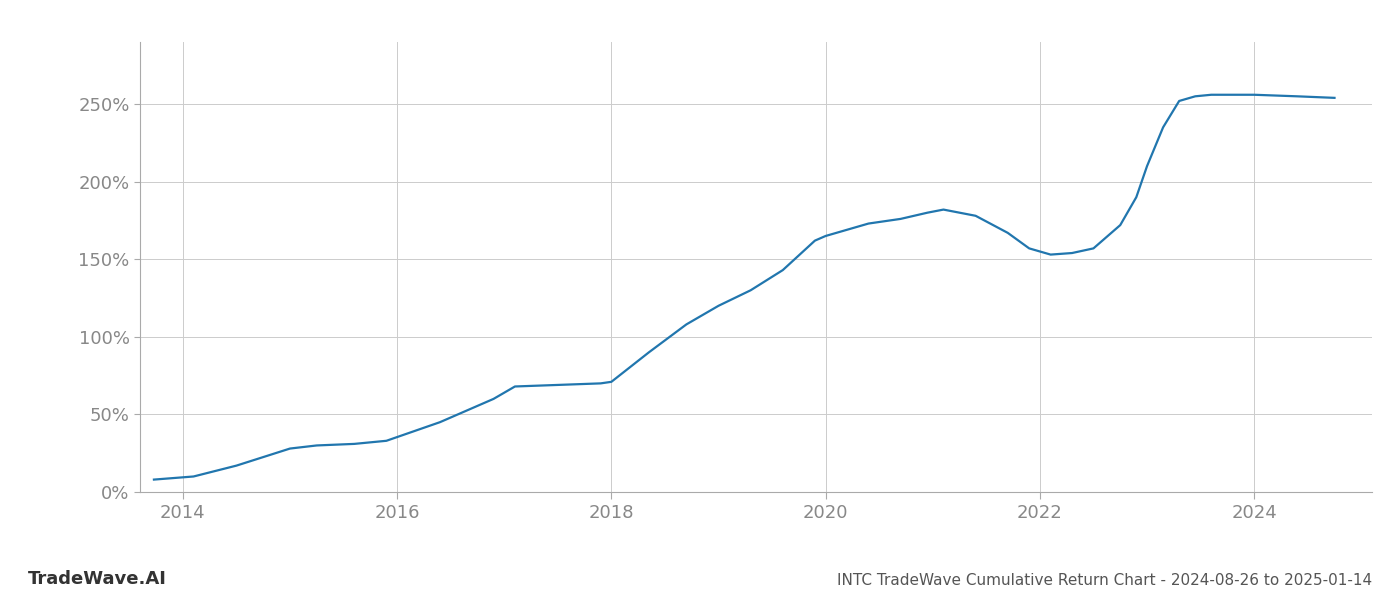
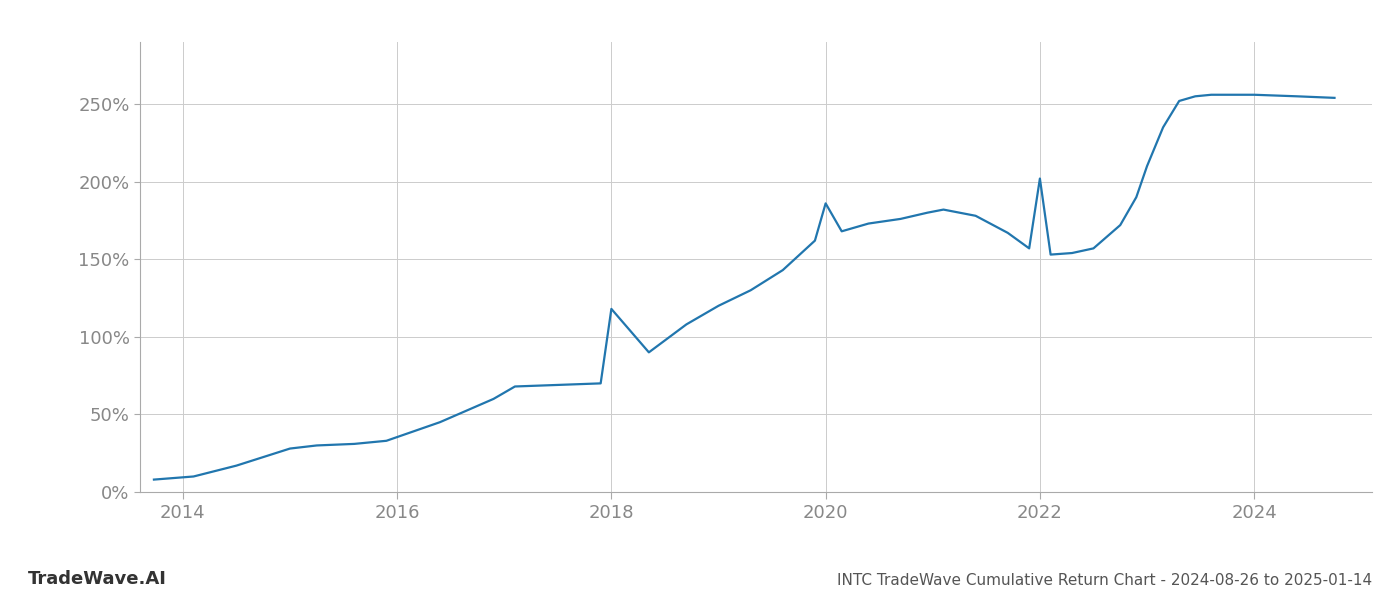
2018: 71% -> 118%
2020: 165% -> 186%
2022: 155% -> 202%
